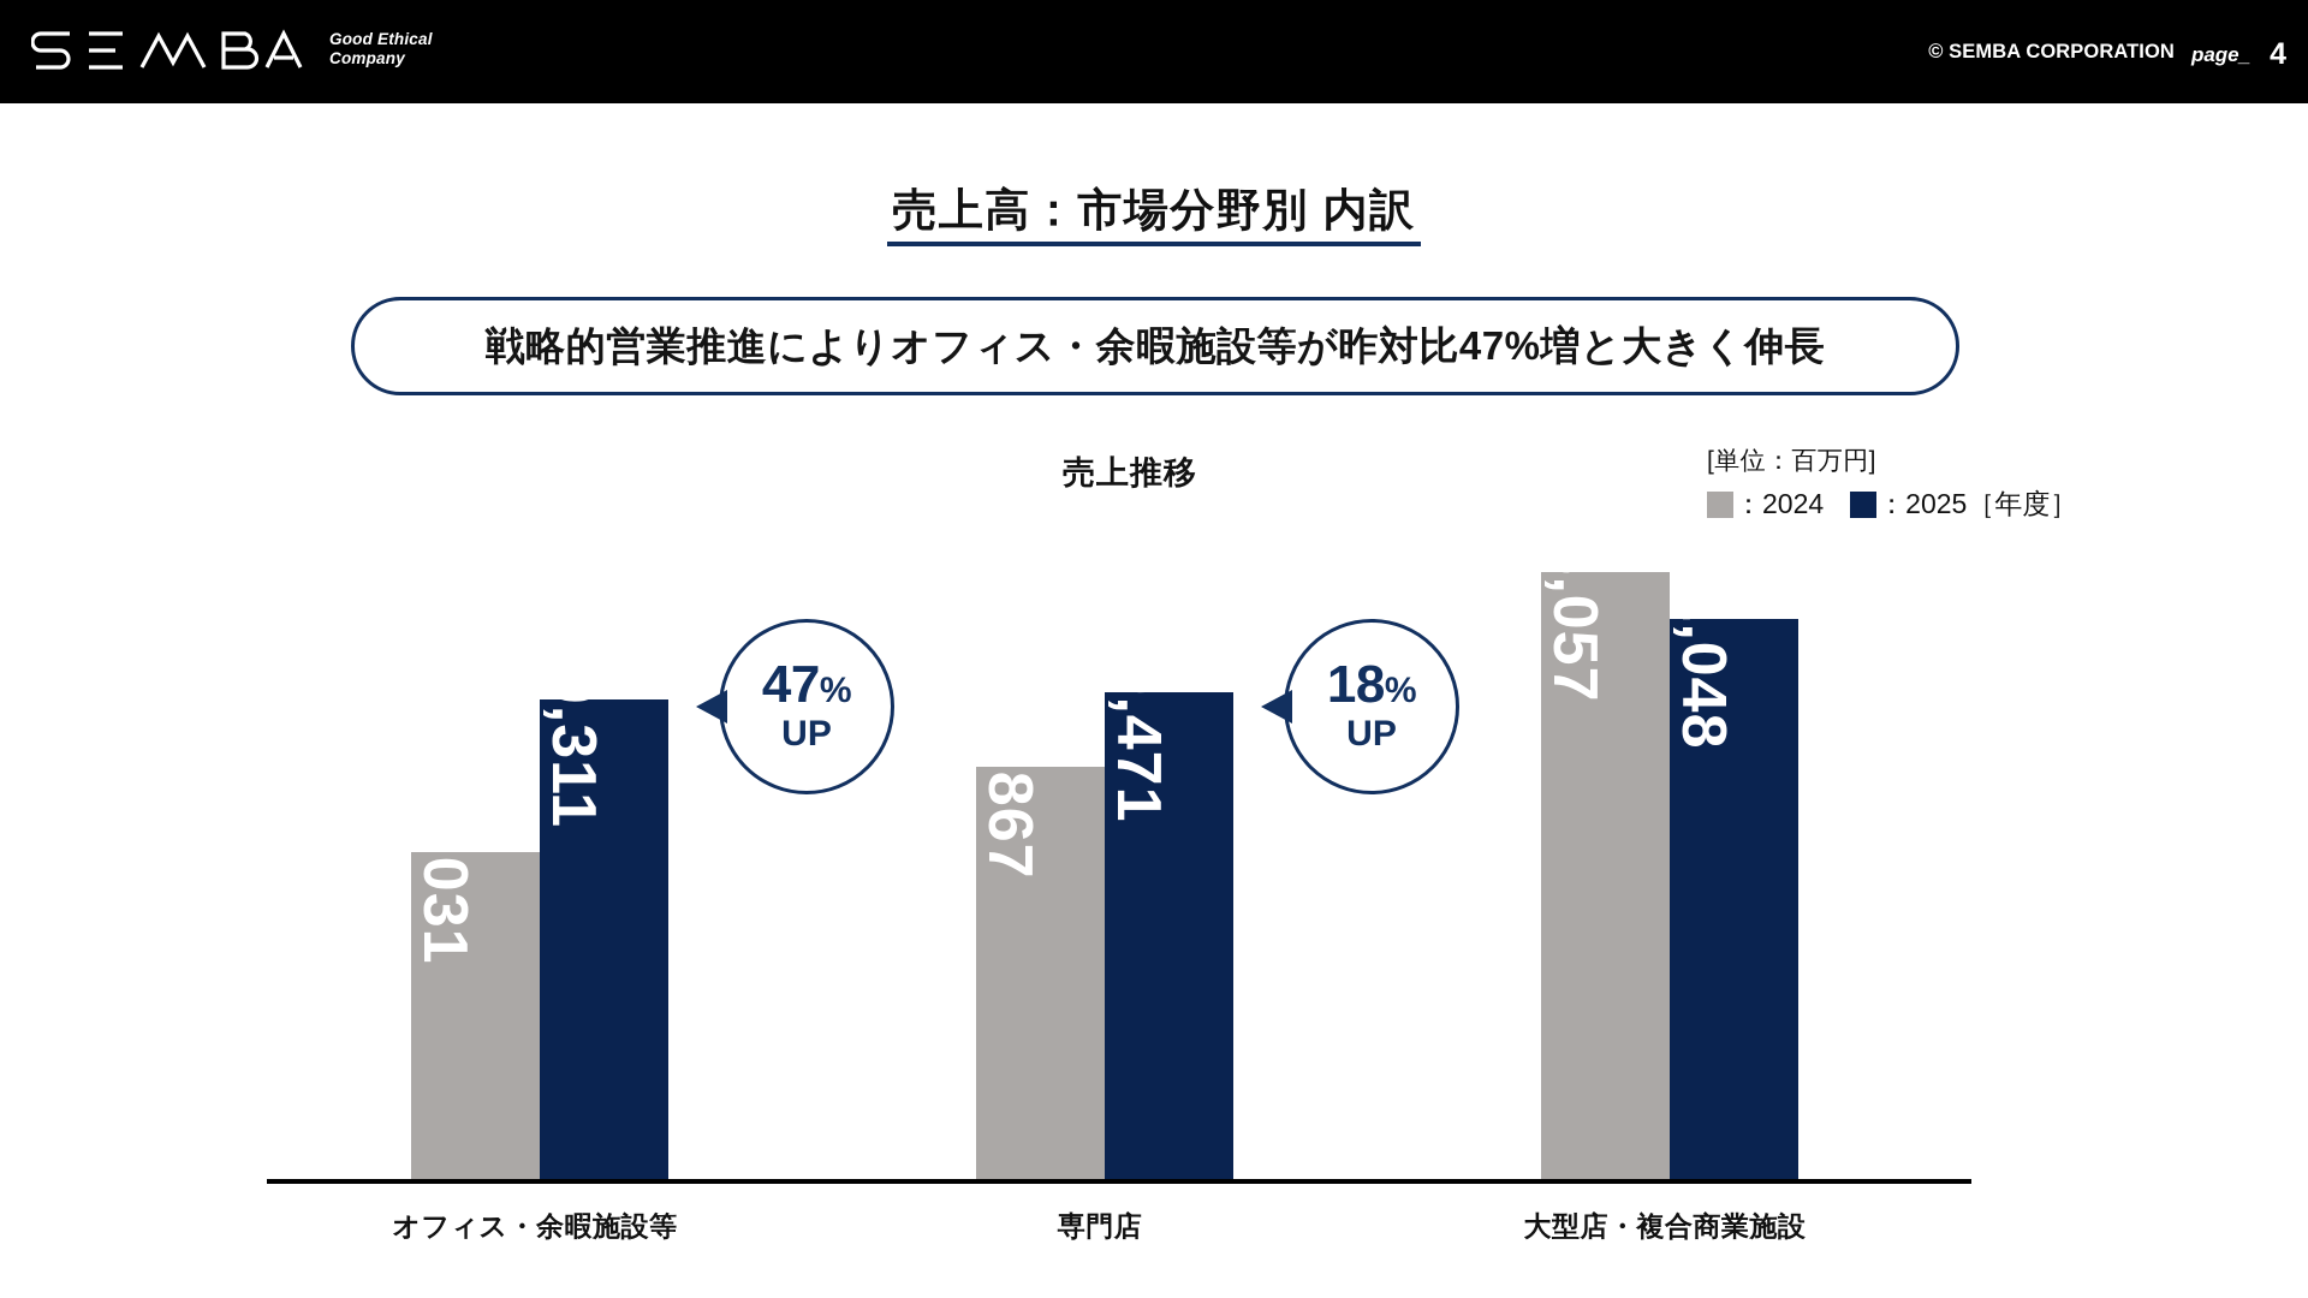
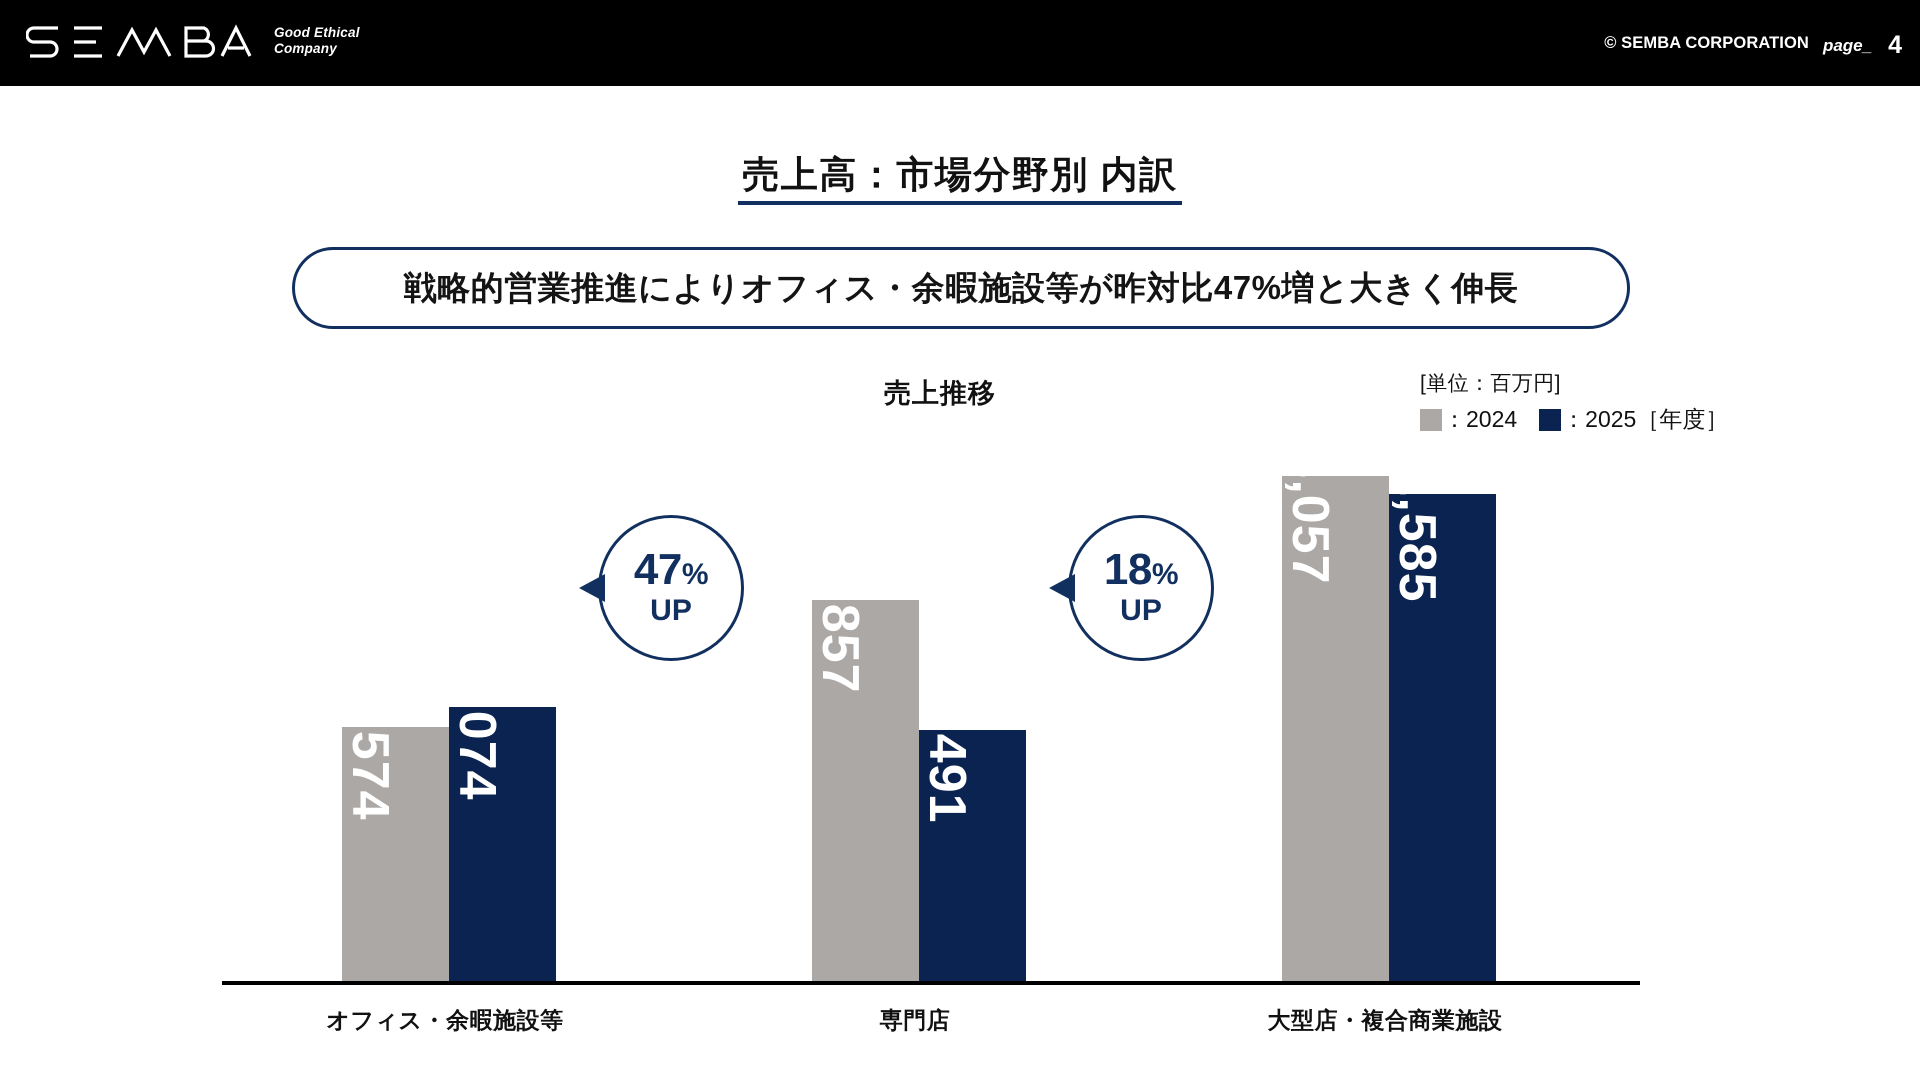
2024/オフィス・余暇施設等: 7,031 -> 6,574
2025/オフィス・余暇施設等: 10,311 -> 7,074
2024/専門店: 8,867 -> 9,857
2025/専門店: 10,471 -> 6,491
2025/大型店・複合商業施設: 12,048 -> 12,585
